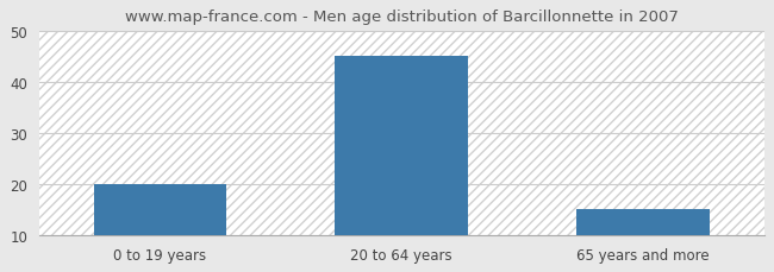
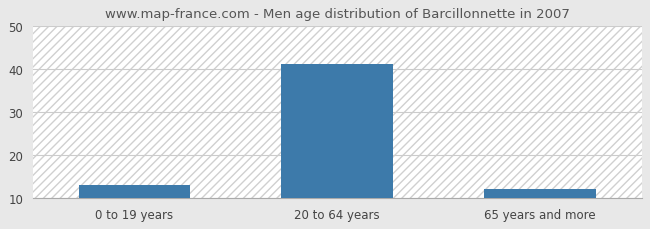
0 to 19 years: 20 -> 13
20 to 64 years: 45 -> 41
65 years and more: 15 -> 12
